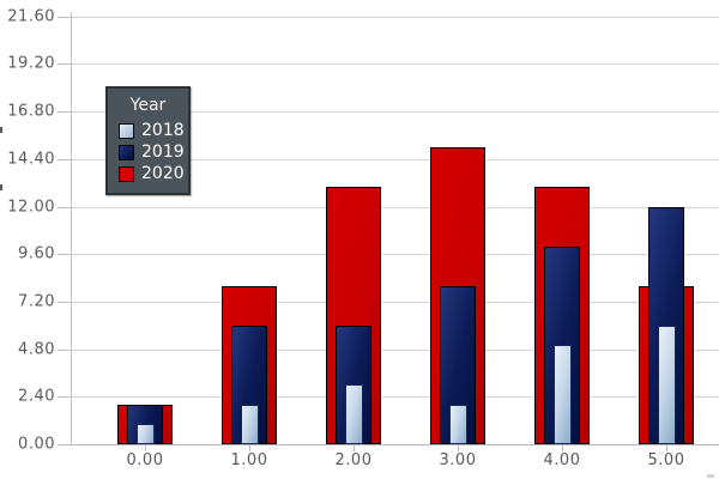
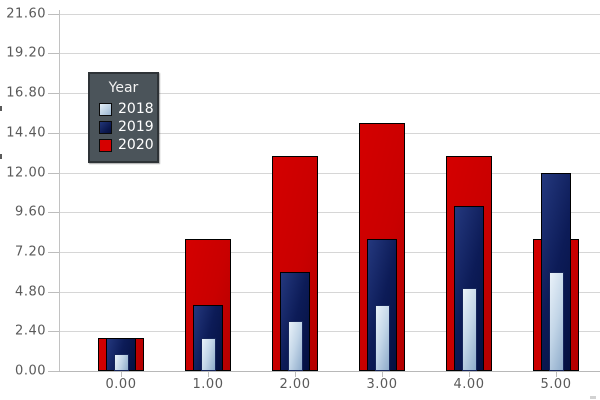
2019/1.00: 6 -> 4
2018/3.00: 2 -> 4
